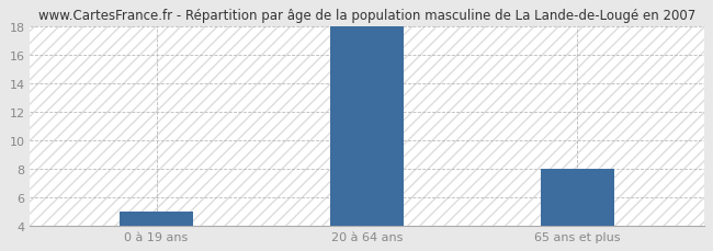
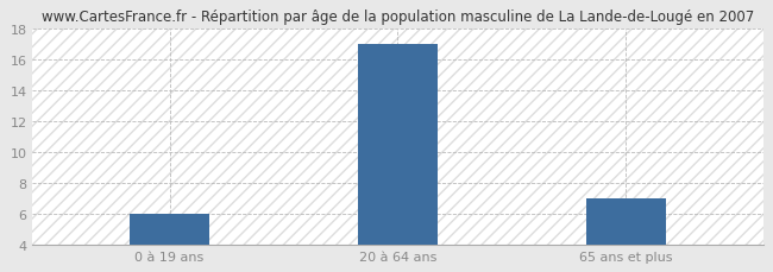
0 à 19 ans: 5 -> 6
20 à 64 ans: 18 -> 17
65 ans et plus: 8 -> 7
